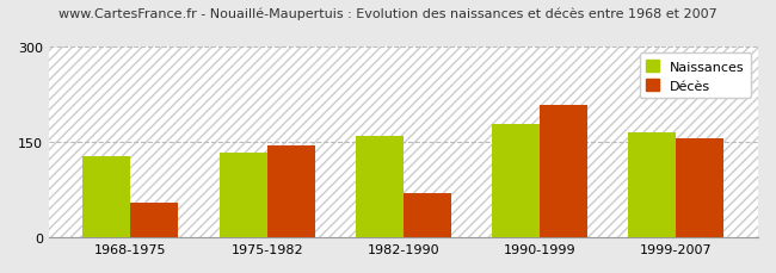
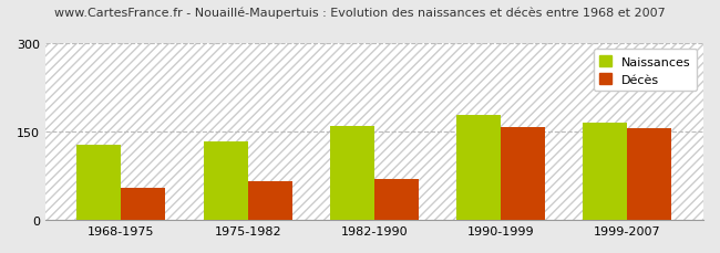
Décès/1975-1982: 144 -> 65
Décès/1990-1999: 208 -> 158
